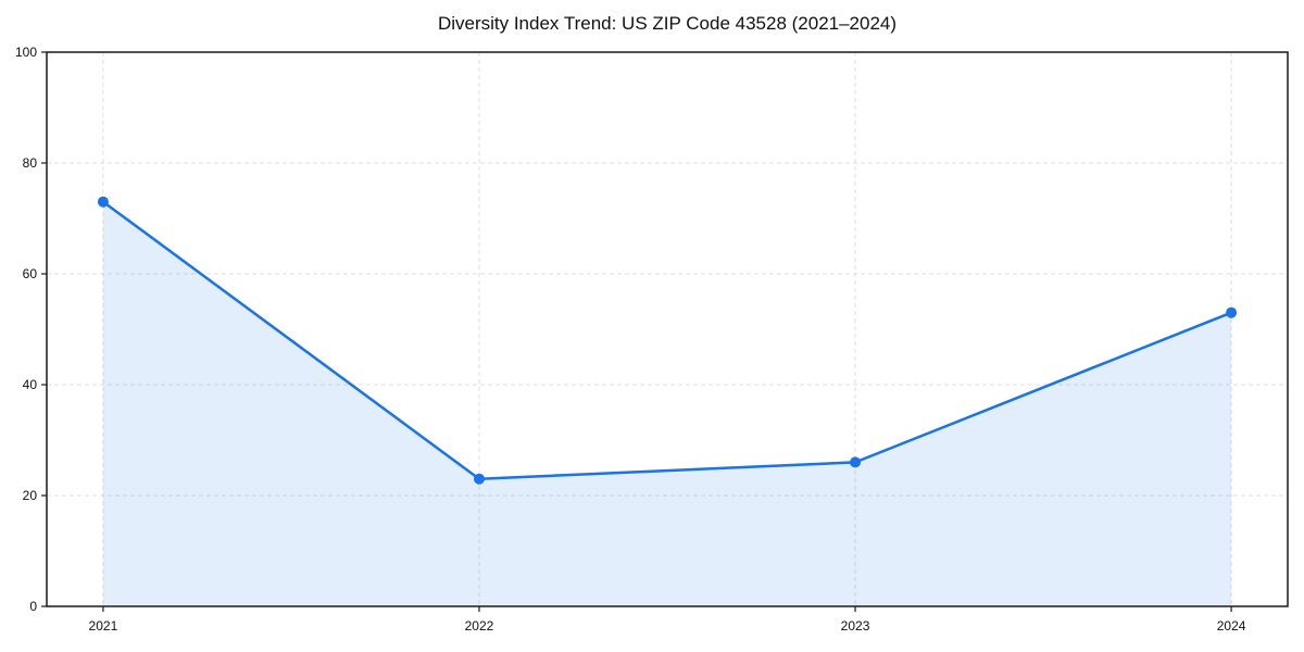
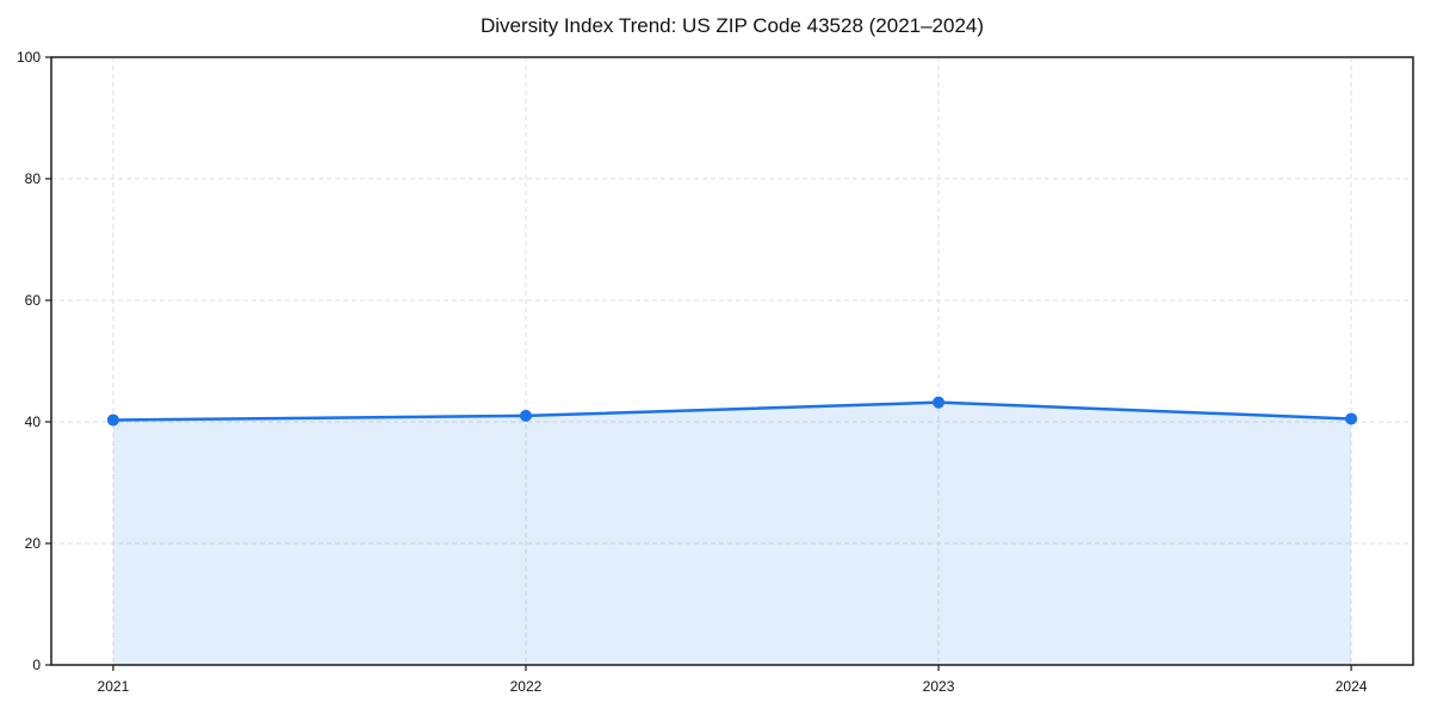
2021: 73 -> 40
2022: 23 -> 41
2023: 26 -> 43
2024: 53 -> 40
